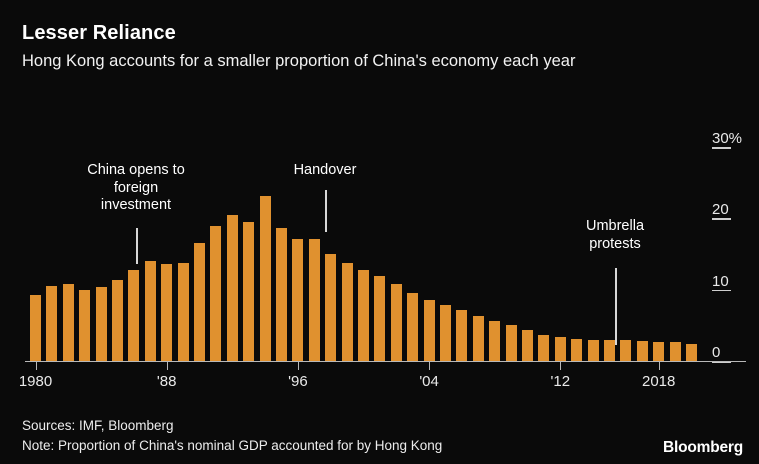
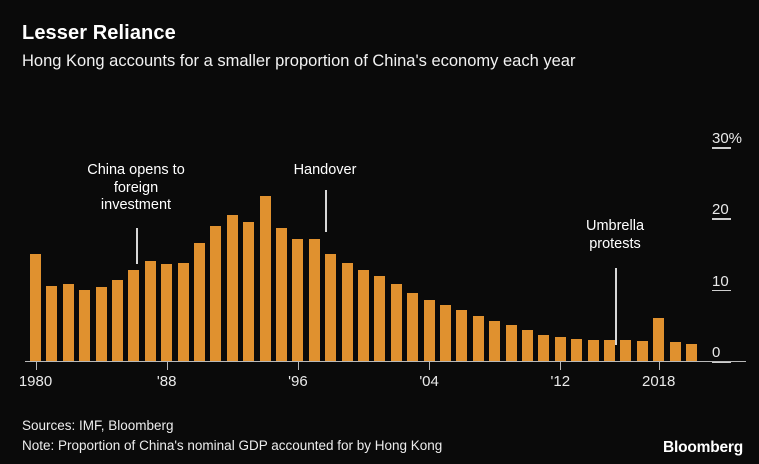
1980: 9% -> 15%
2018: 3% -> 6%
